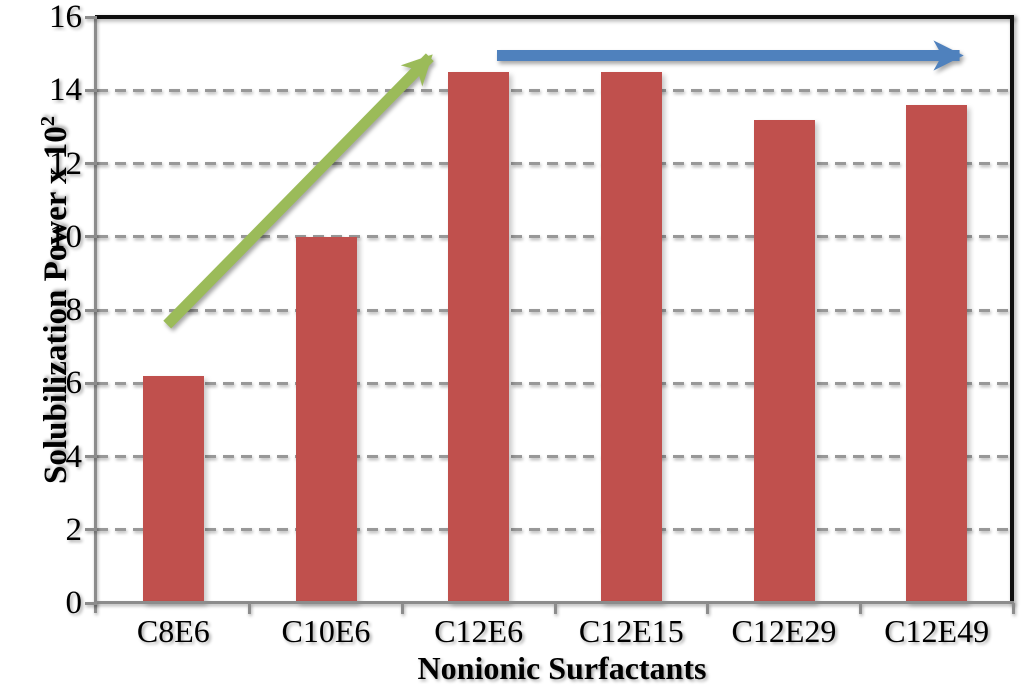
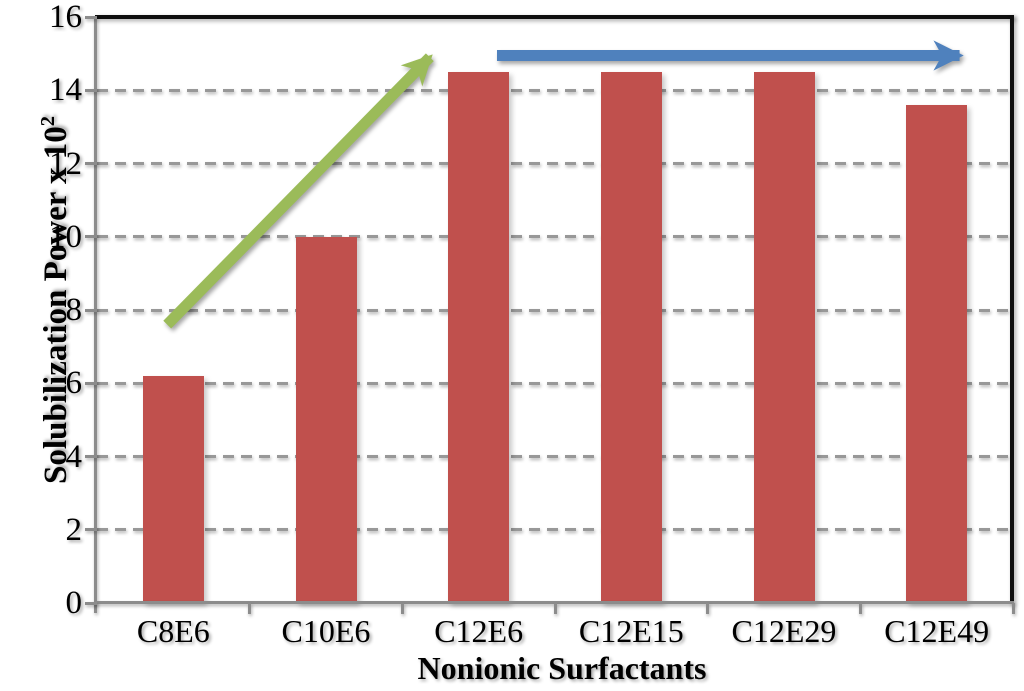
C12E29: 13.2 -> 14.5
